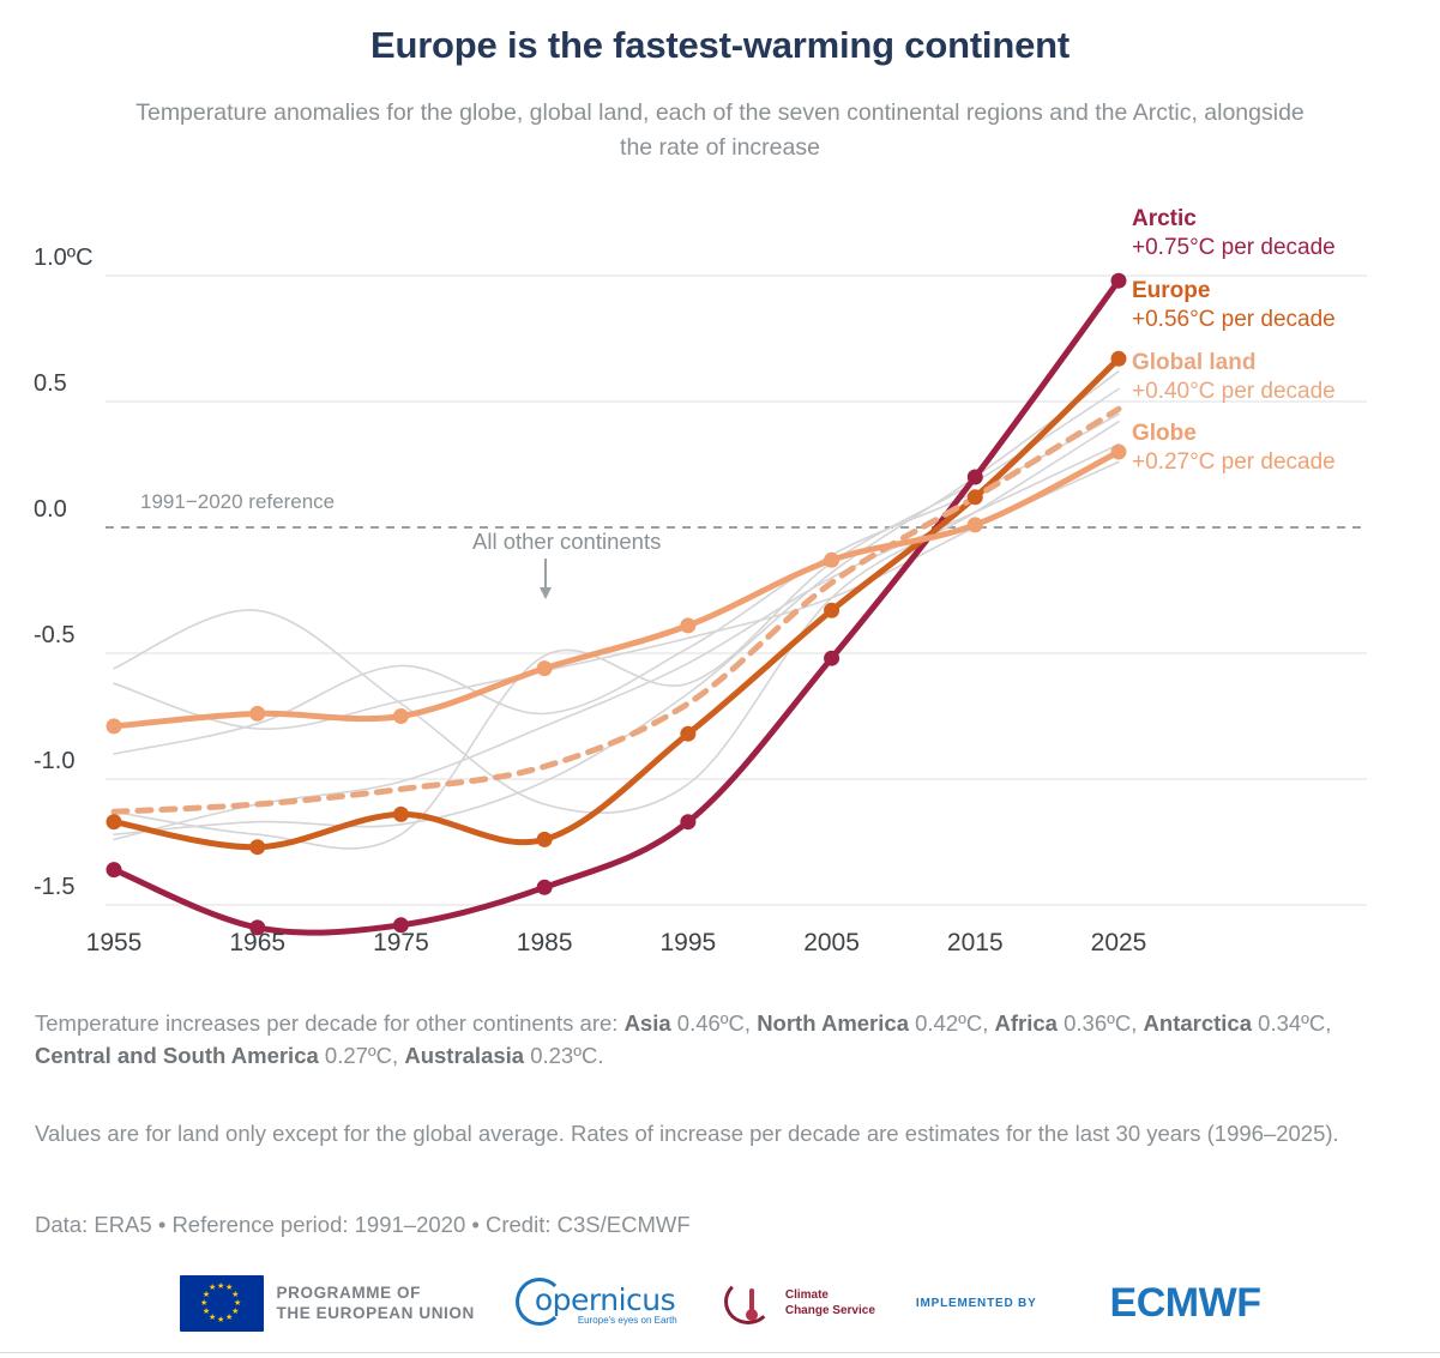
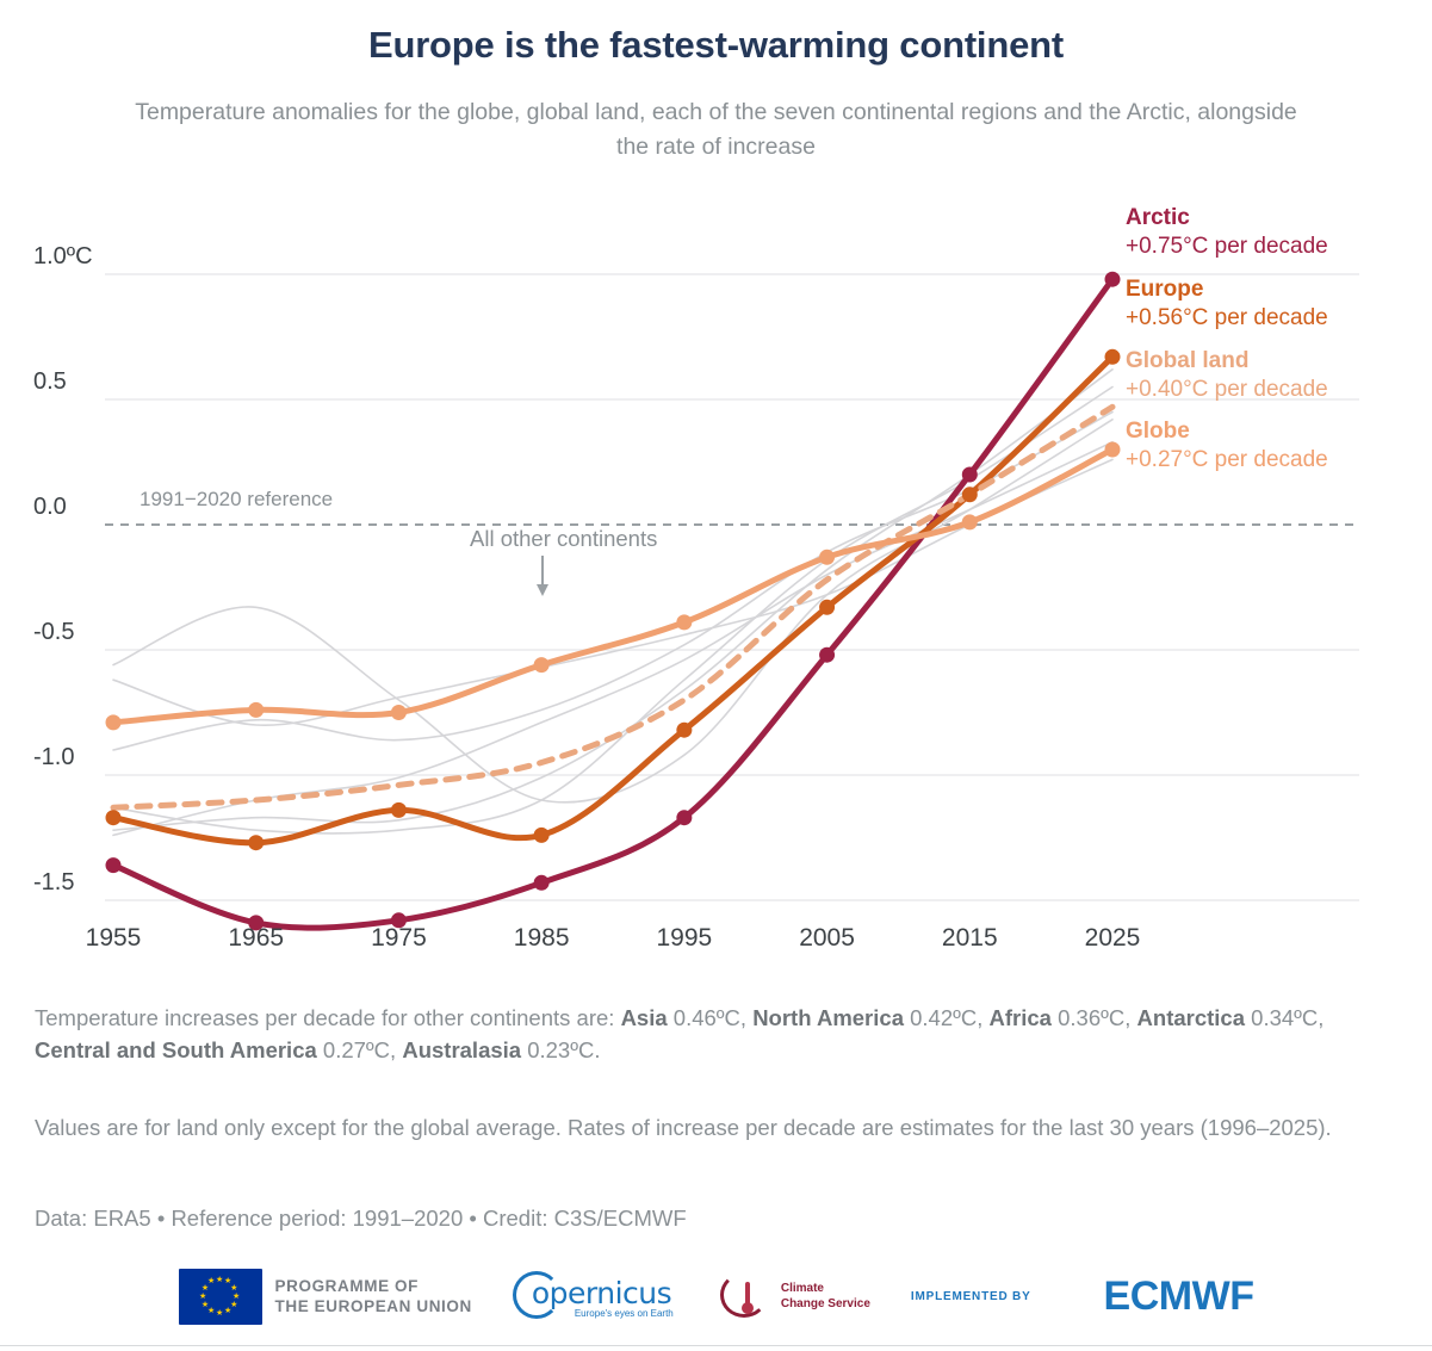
Africa/1975: -0.55 -> -0.86
North America/1985: -0.51 -> -1.10
Antarctica/1995: -1.02 -> -0.92
